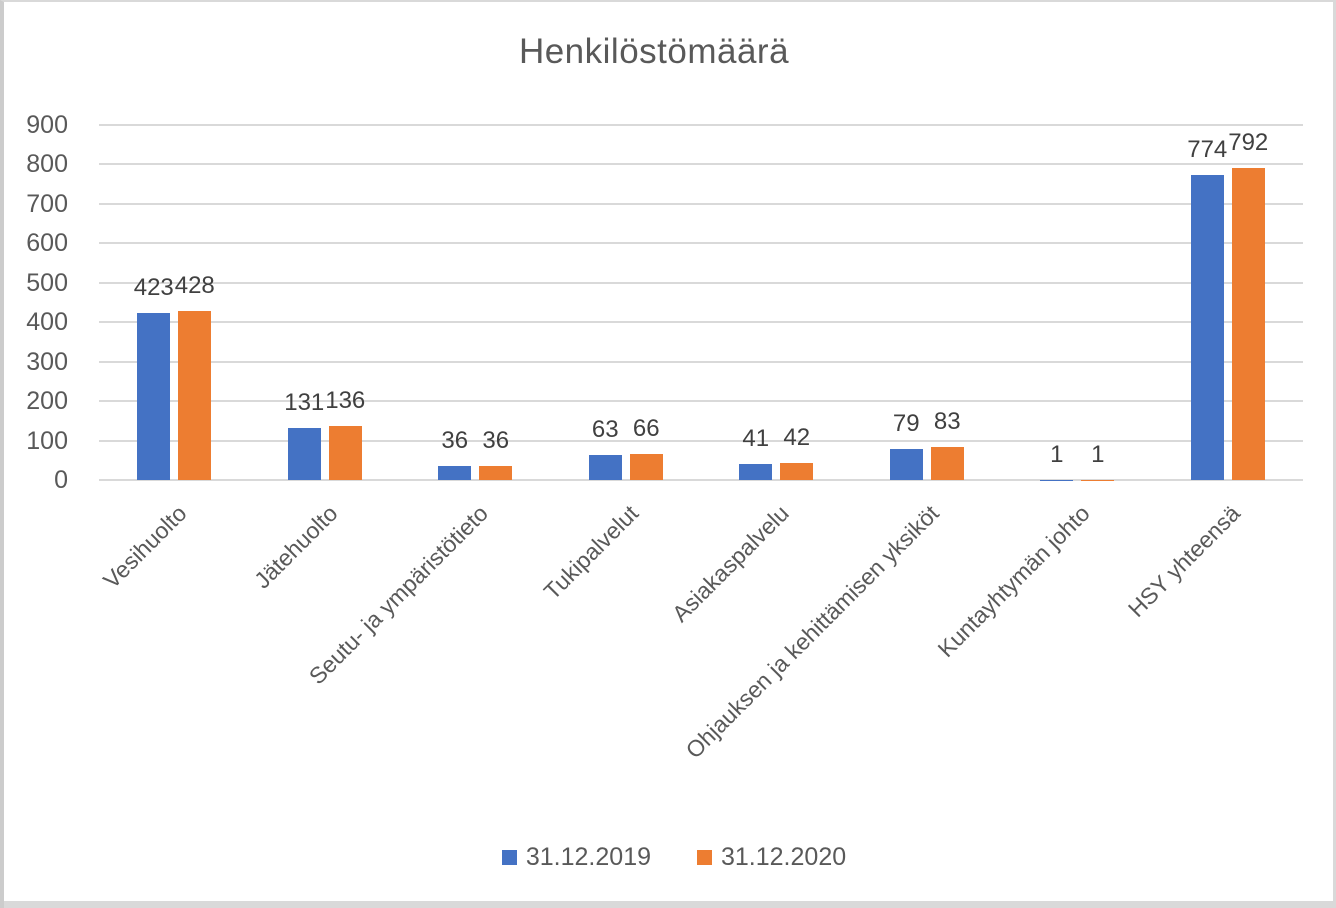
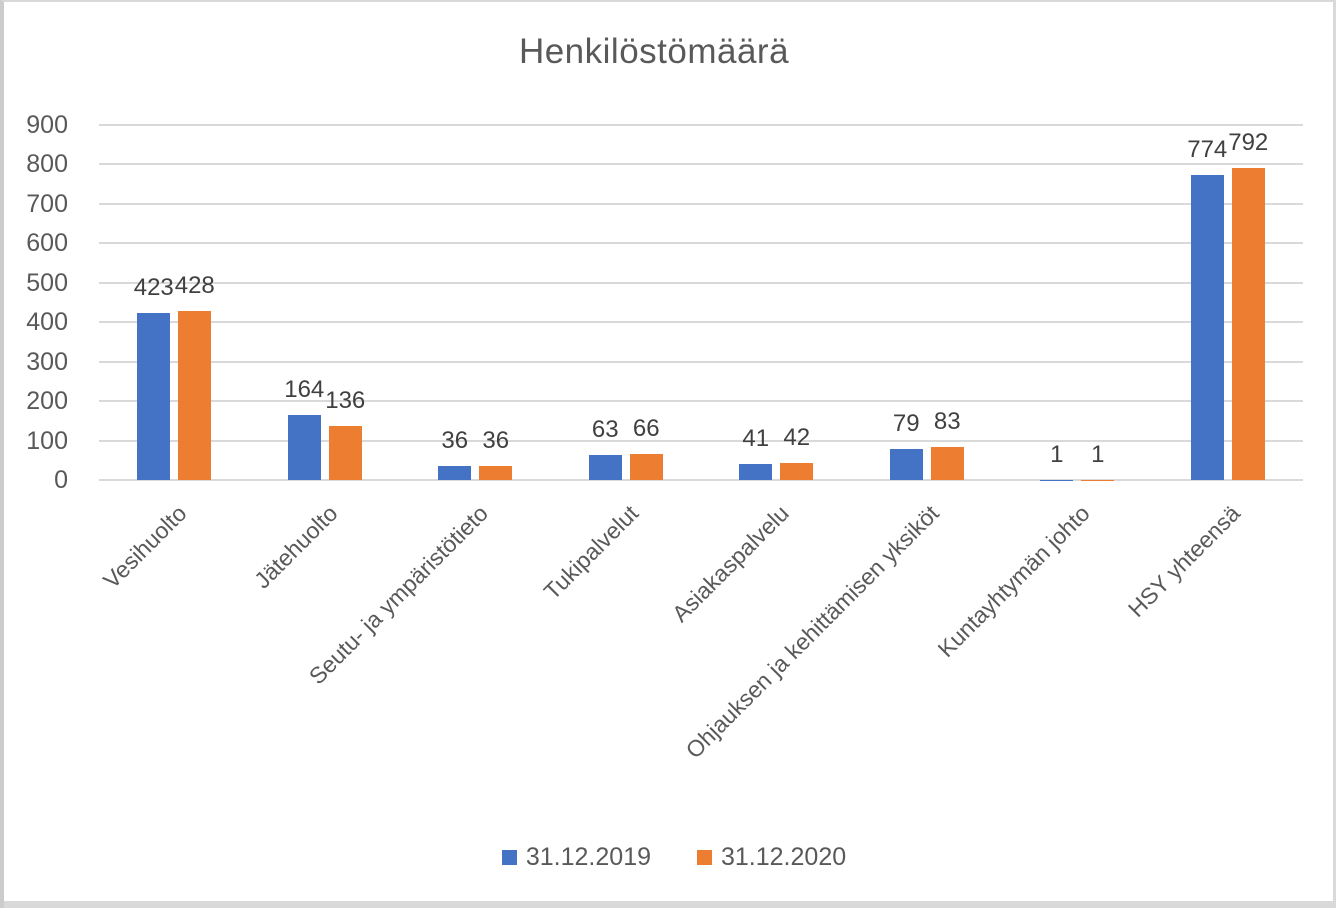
31.12.2019/Jätehuolto: 131 -> 164
